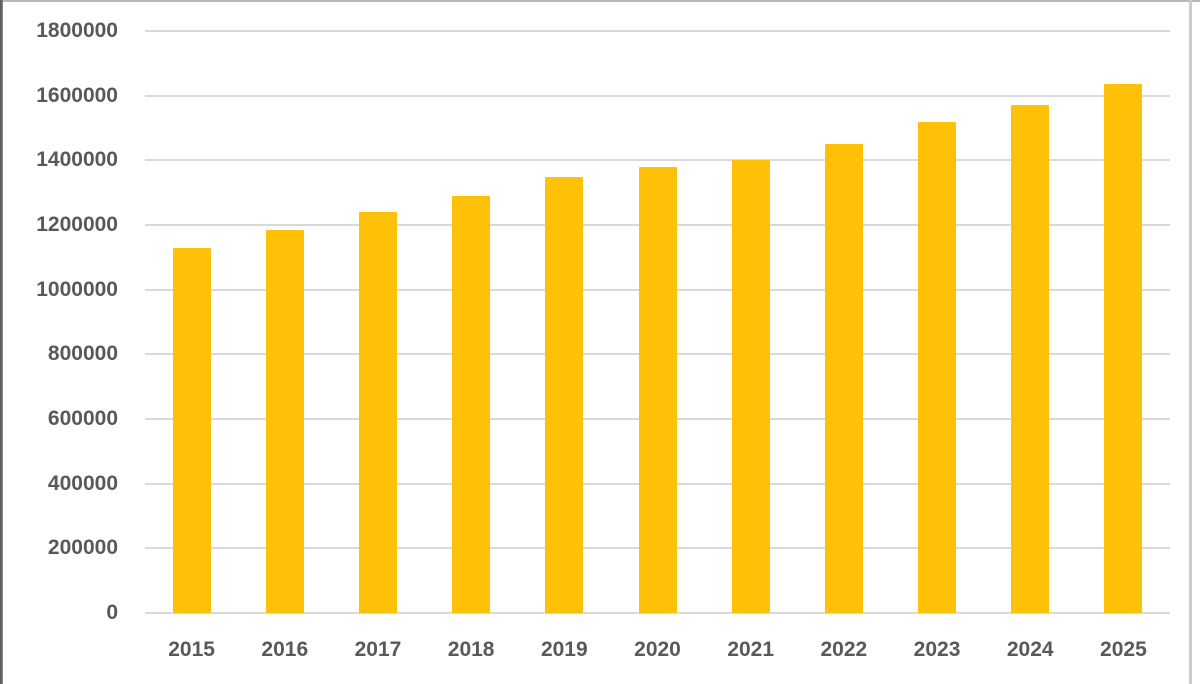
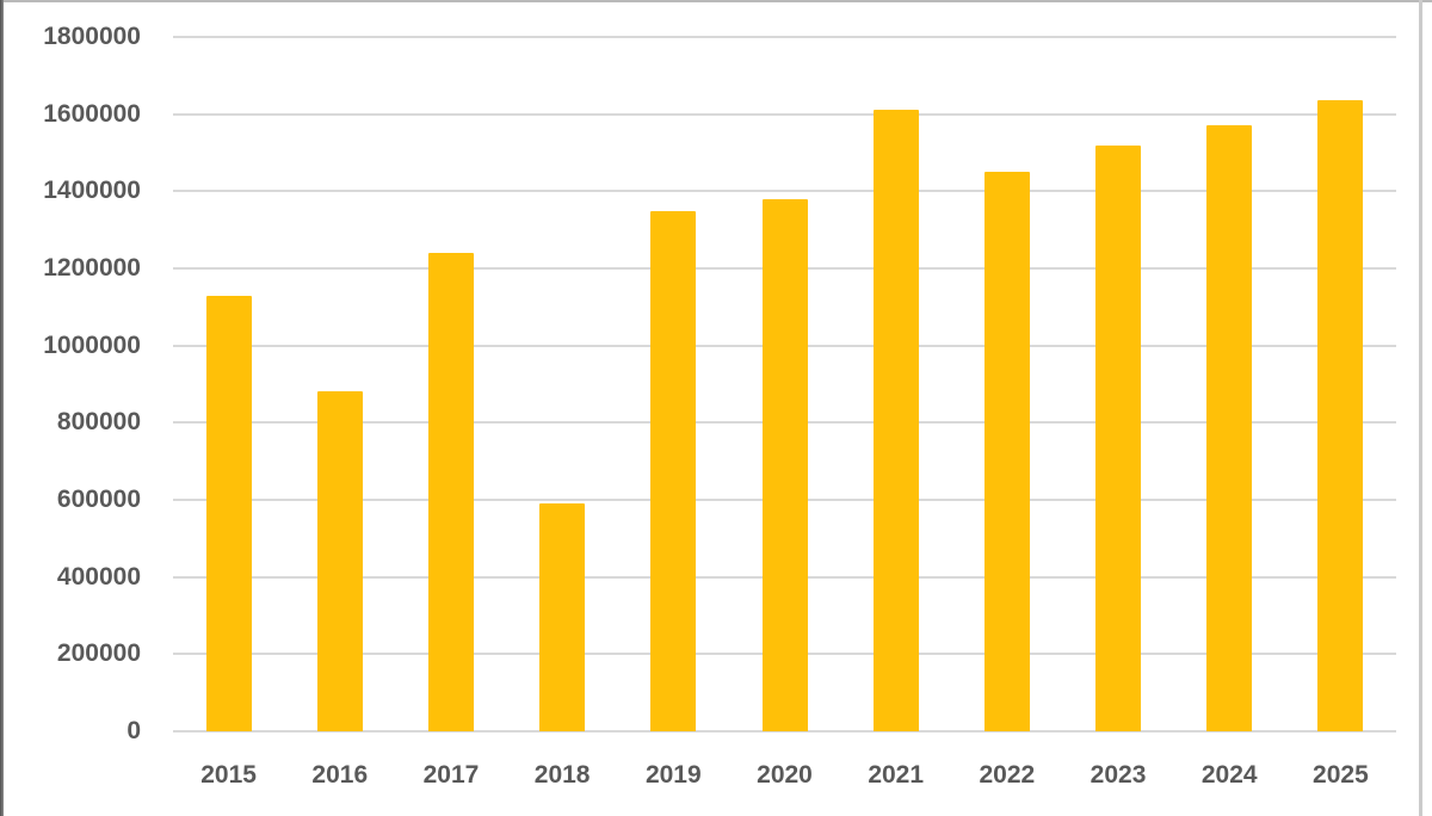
2016: 1180000 -> 880000
2018: 1290000 -> 590000
2021: 1400000 -> 1610000
